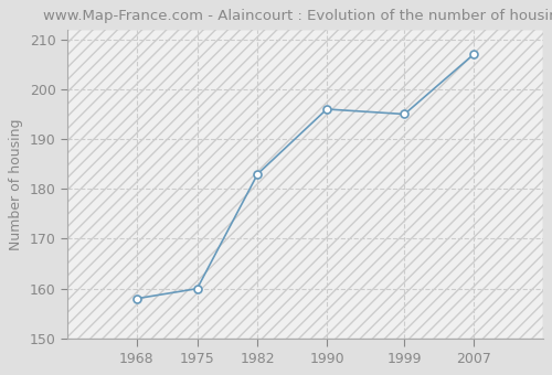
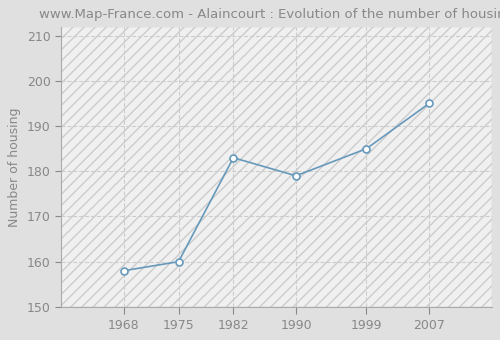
1990: 196 -> 179
1999: 195 -> 185
2007: 207 -> 195
